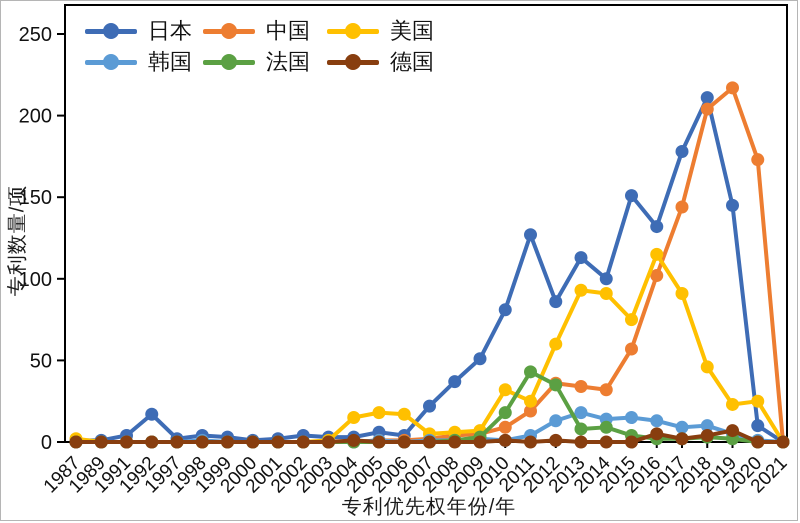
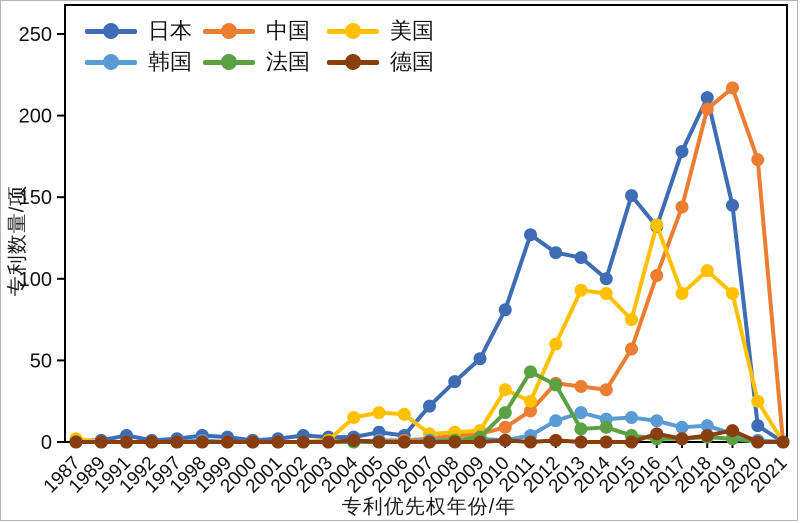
日本/1992: 17 -> 1
日本/2012: 86 -> 116
美国/2016: 115 -> 133
美国/2018: 46 -> 105
美国/2019: 23 -> 91
